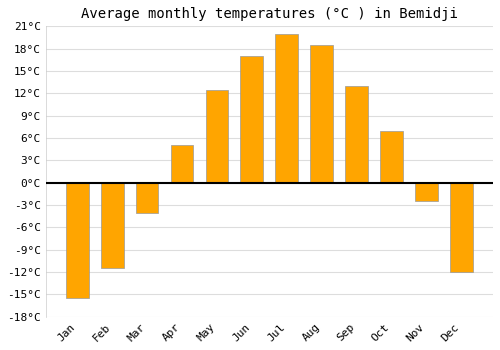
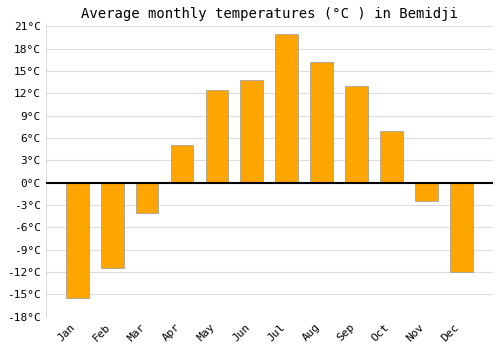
Jun: 17.0°C -> 13.8°C
Aug: 18.5°C -> 16.2°C
